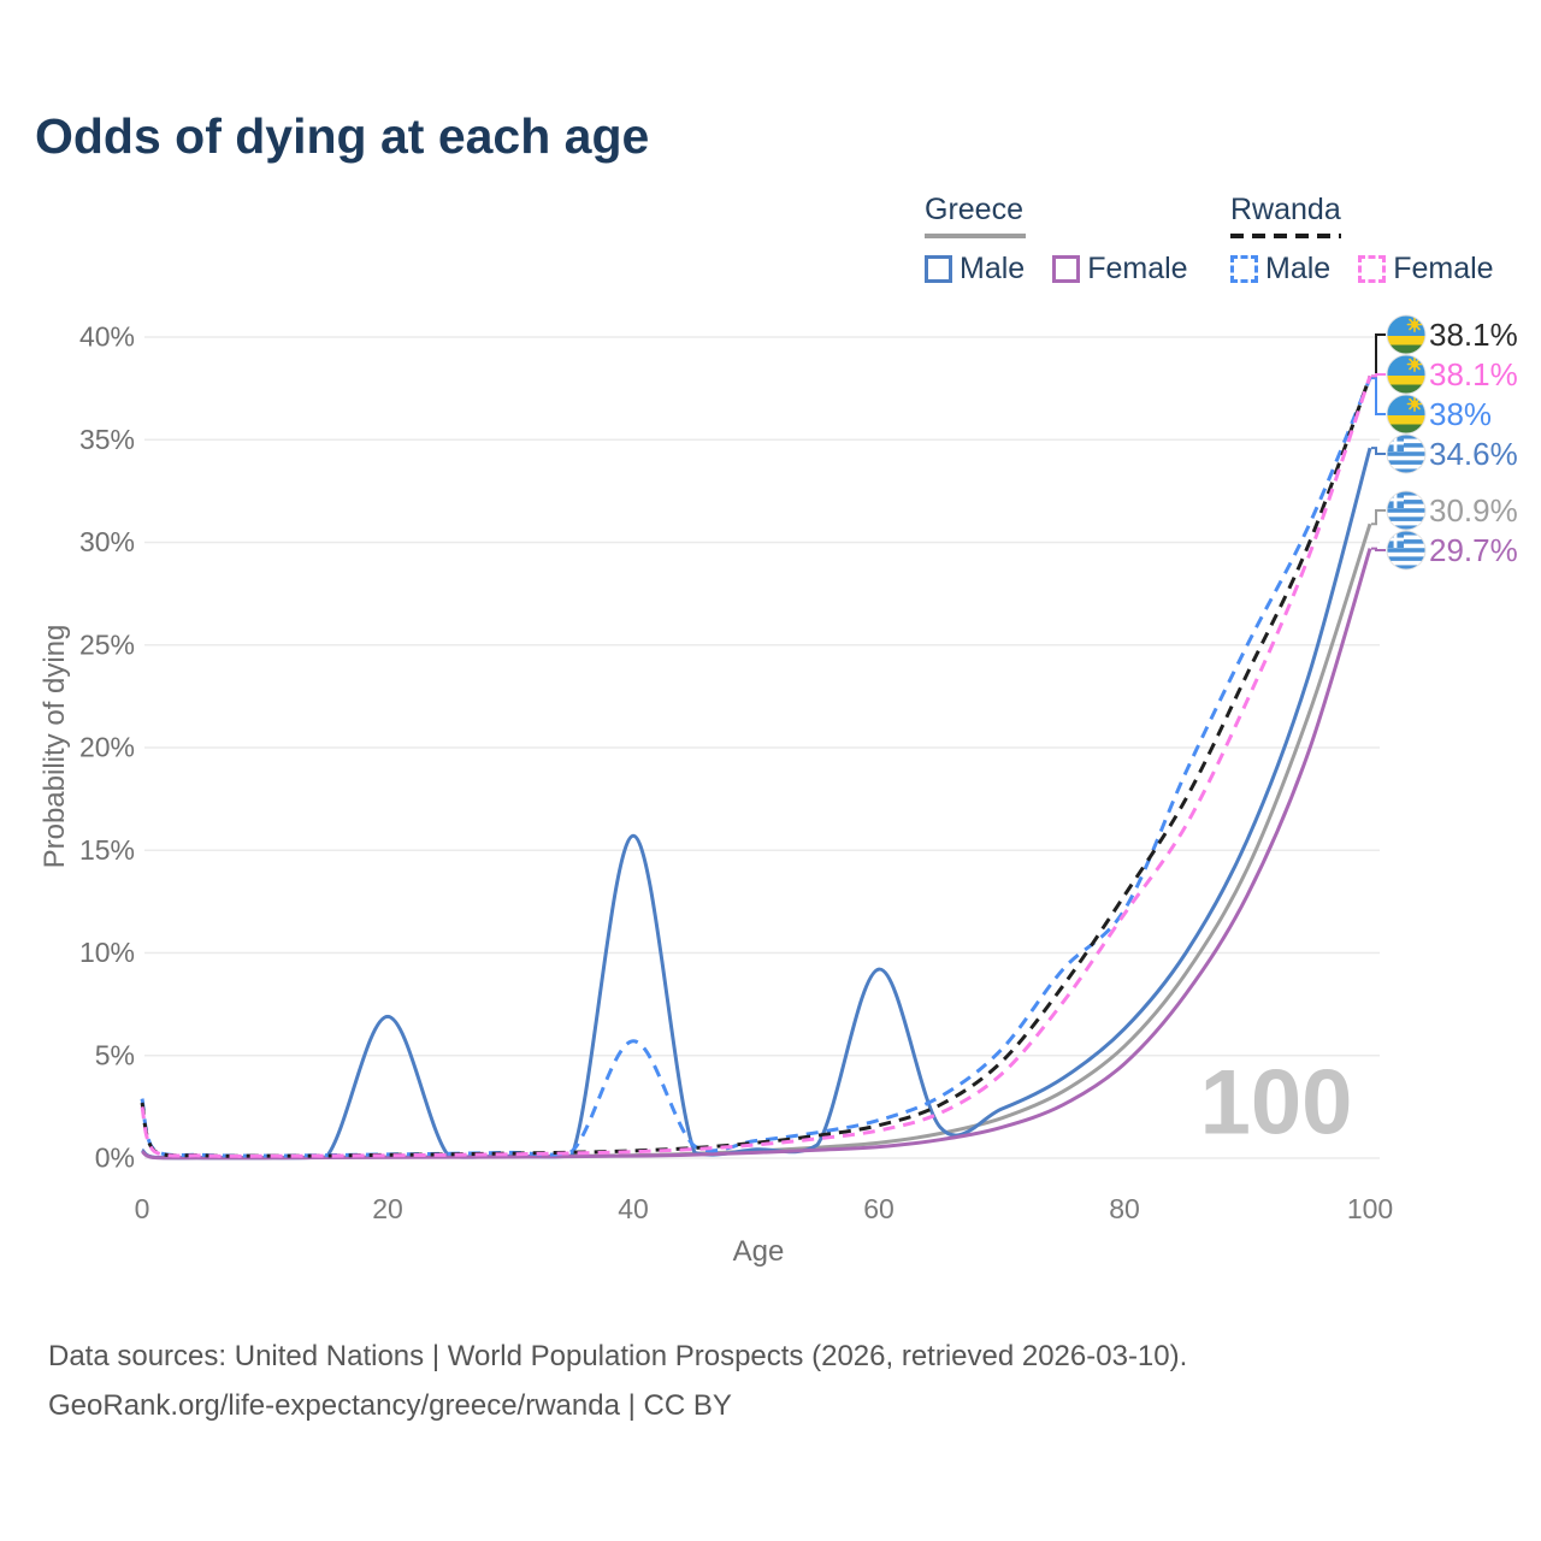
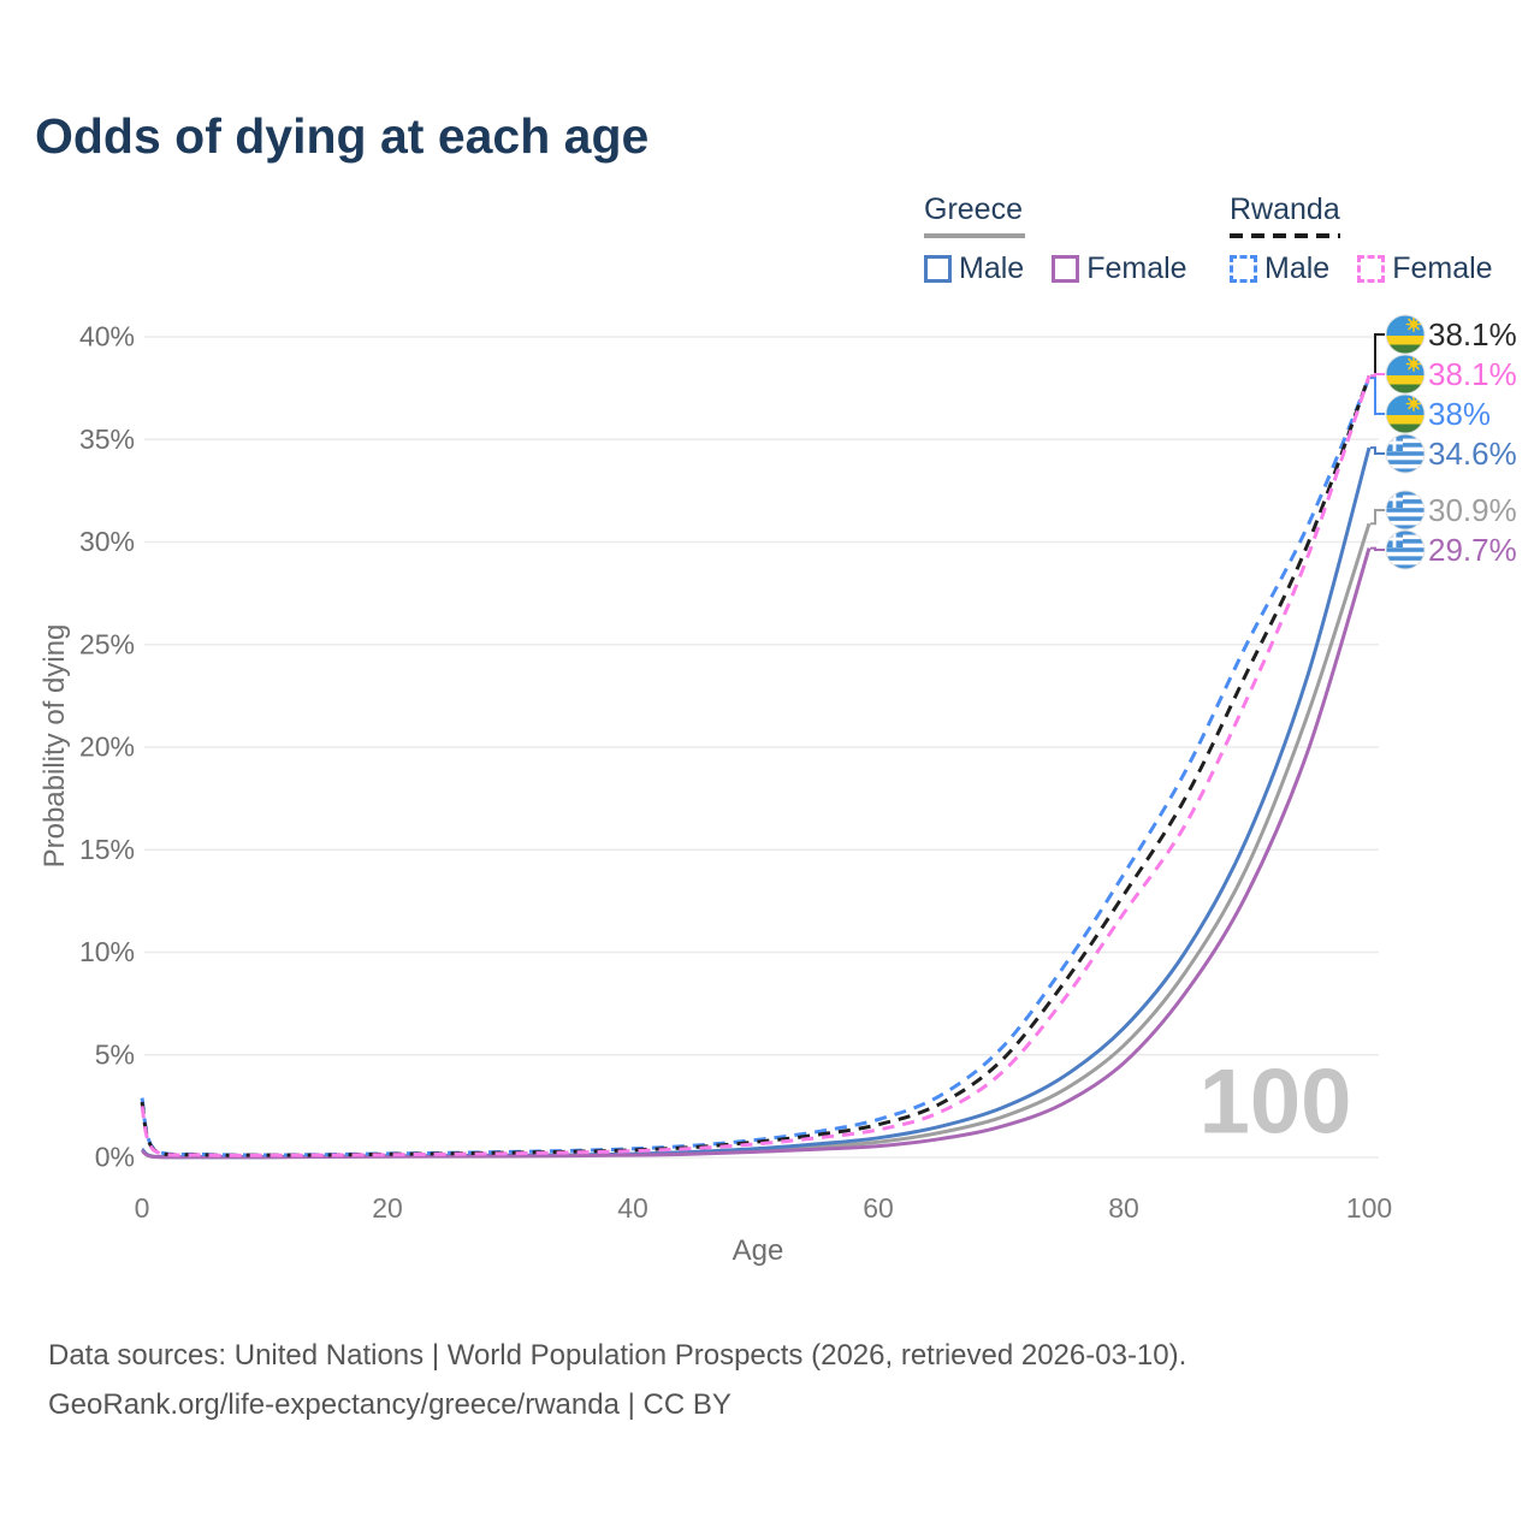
Greece Male/20: 6.9% -> 0.1%
Greece Male/40: 15.7% -> 0.2%
Rwanda Male/40: 5.7% -> 0.4%
Greece Male/60: 9.2% -> 0.9%
Rwanda Male/80: 12.1% -> 13.8%
